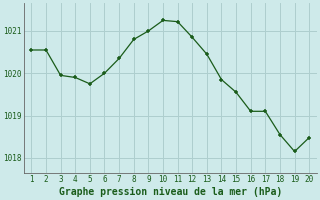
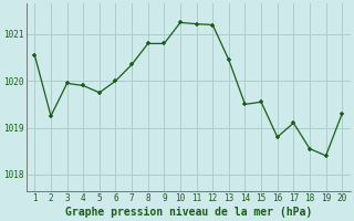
2: 1020.55 -> 1019.25
9: 1021.00 -> 1020.80
12: 1020.85 -> 1021.20
14: 1019.85 -> 1019.50
16: 1019.10 -> 1018.80
19: 1018.15 -> 1018.40
20: 1018.48 -> 1019.30
